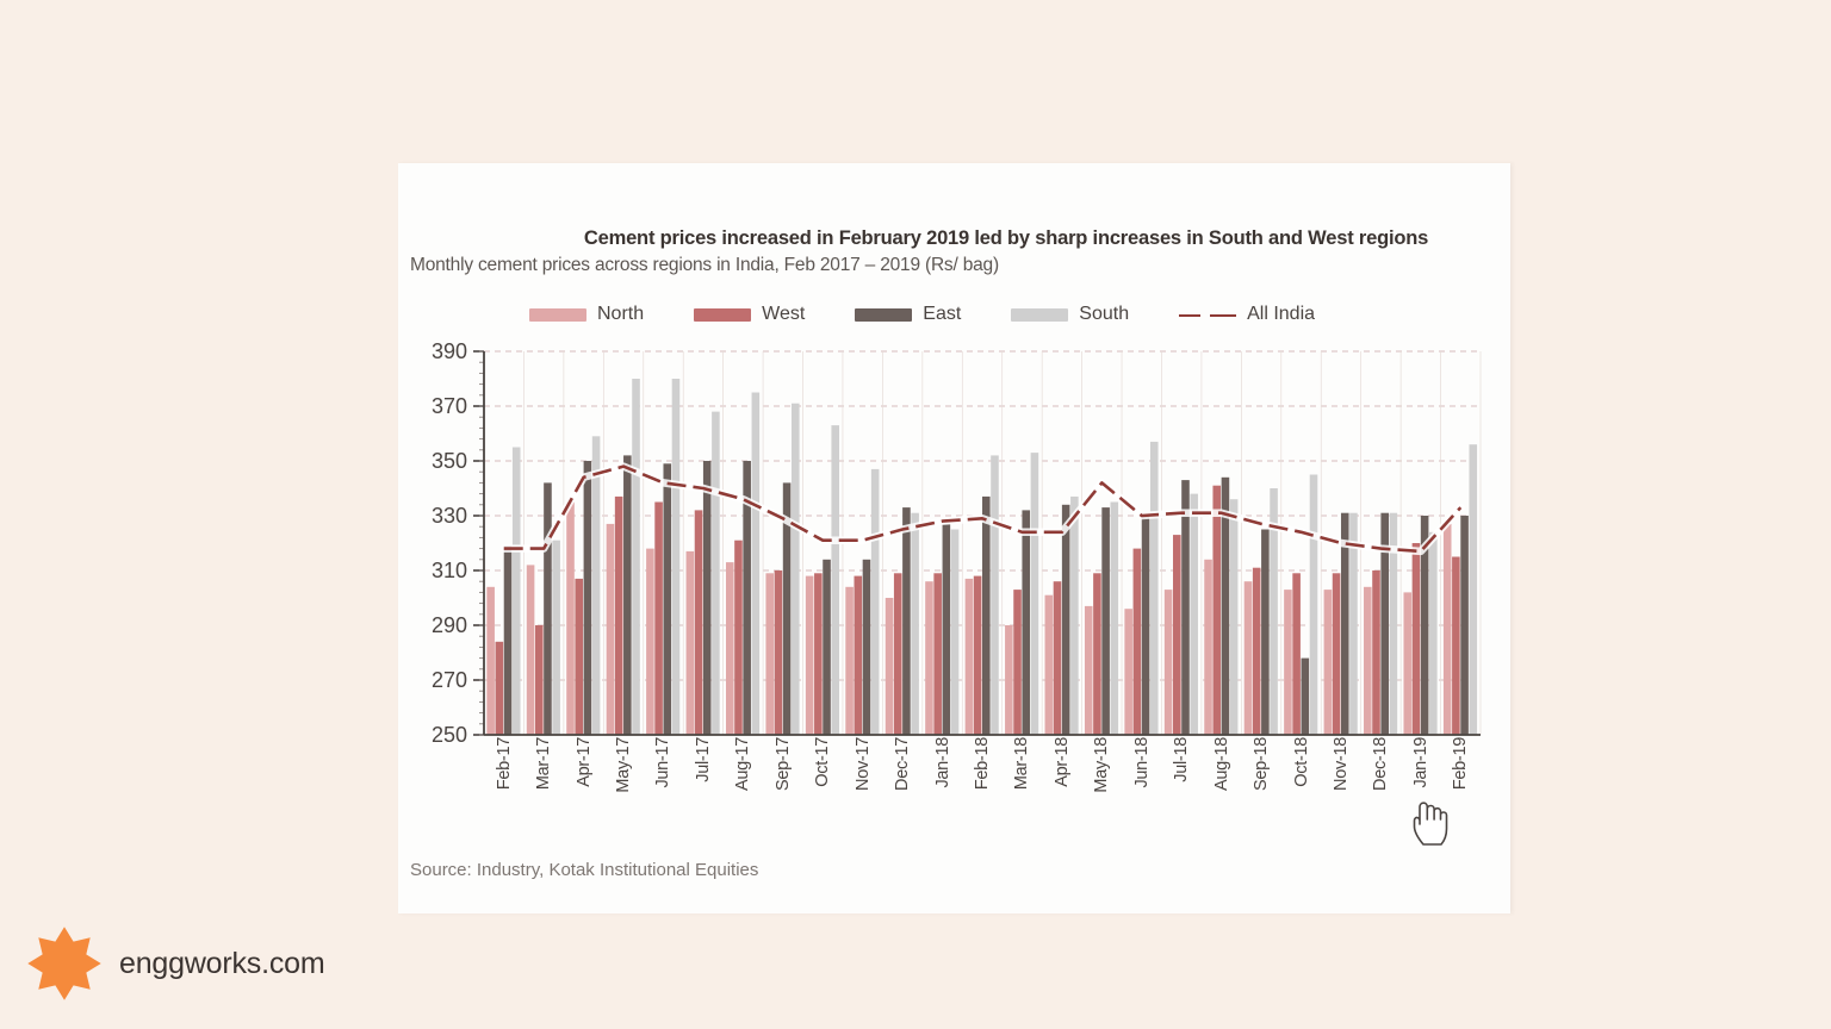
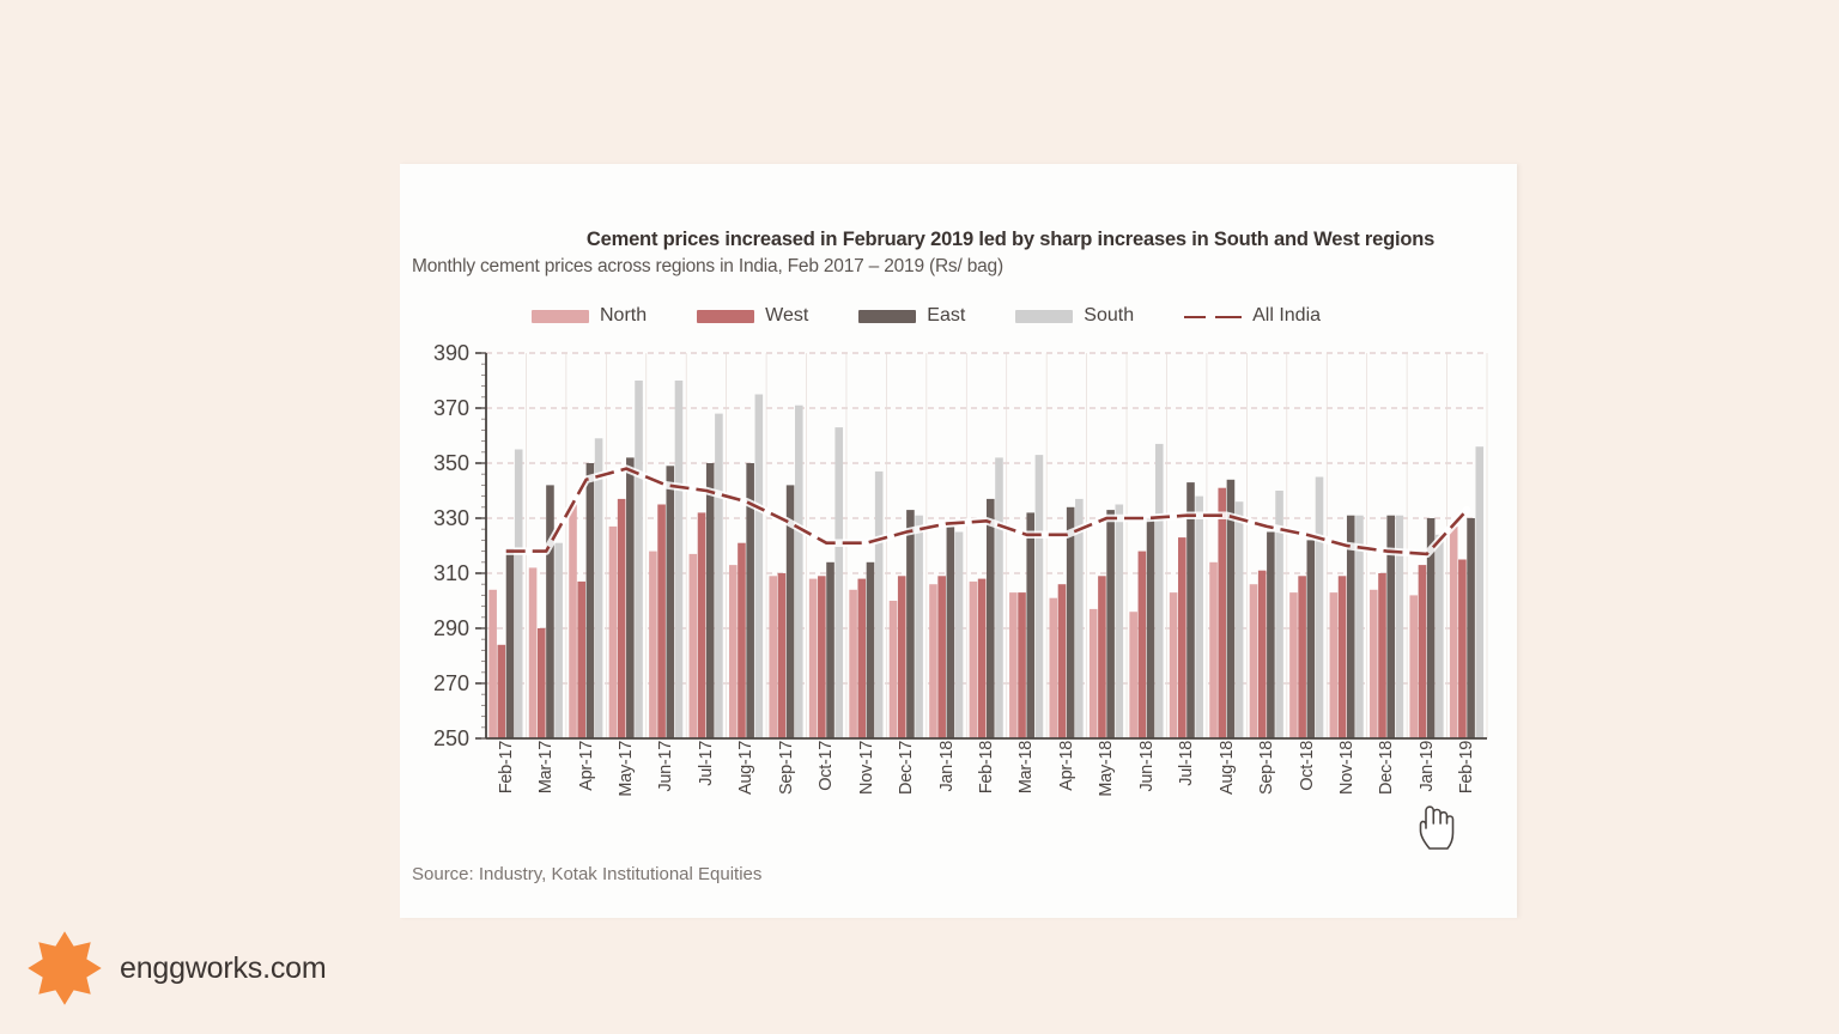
North/Mar-18: 290 -> 303
All India/May-18: 342 -> 330
East/Oct-18: 278 -> 322
West/Jan-19: 320 -> 313
